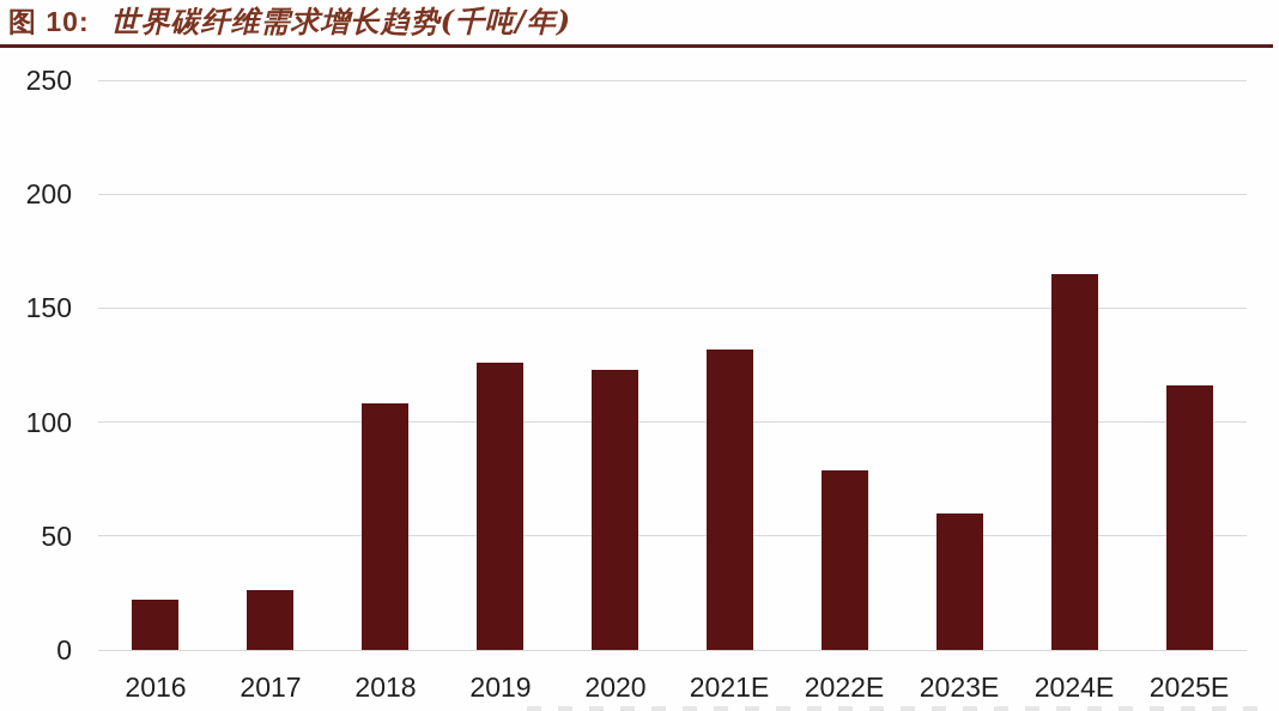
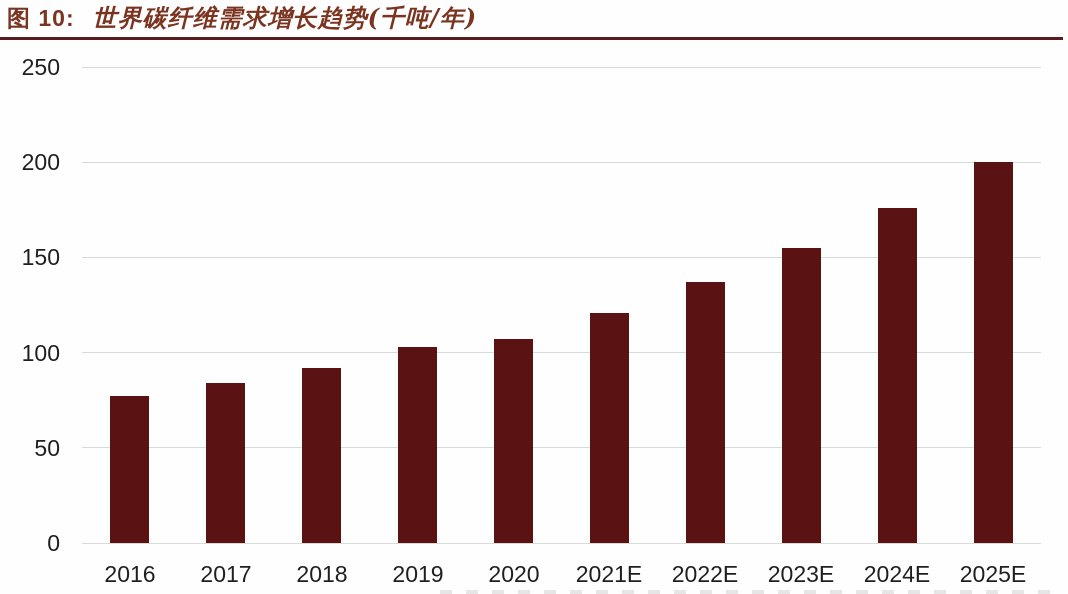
2016: 22 -> 77
2017: 26 -> 84
2018: 108 -> 92
2019: 126 -> 103
2020: 123 -> 107
2021E: 132 -> 121
2022E: 79 -> 137
2023E: 60 -> 155
2024E: 165 -> 176
2025E: 116 -> 200
